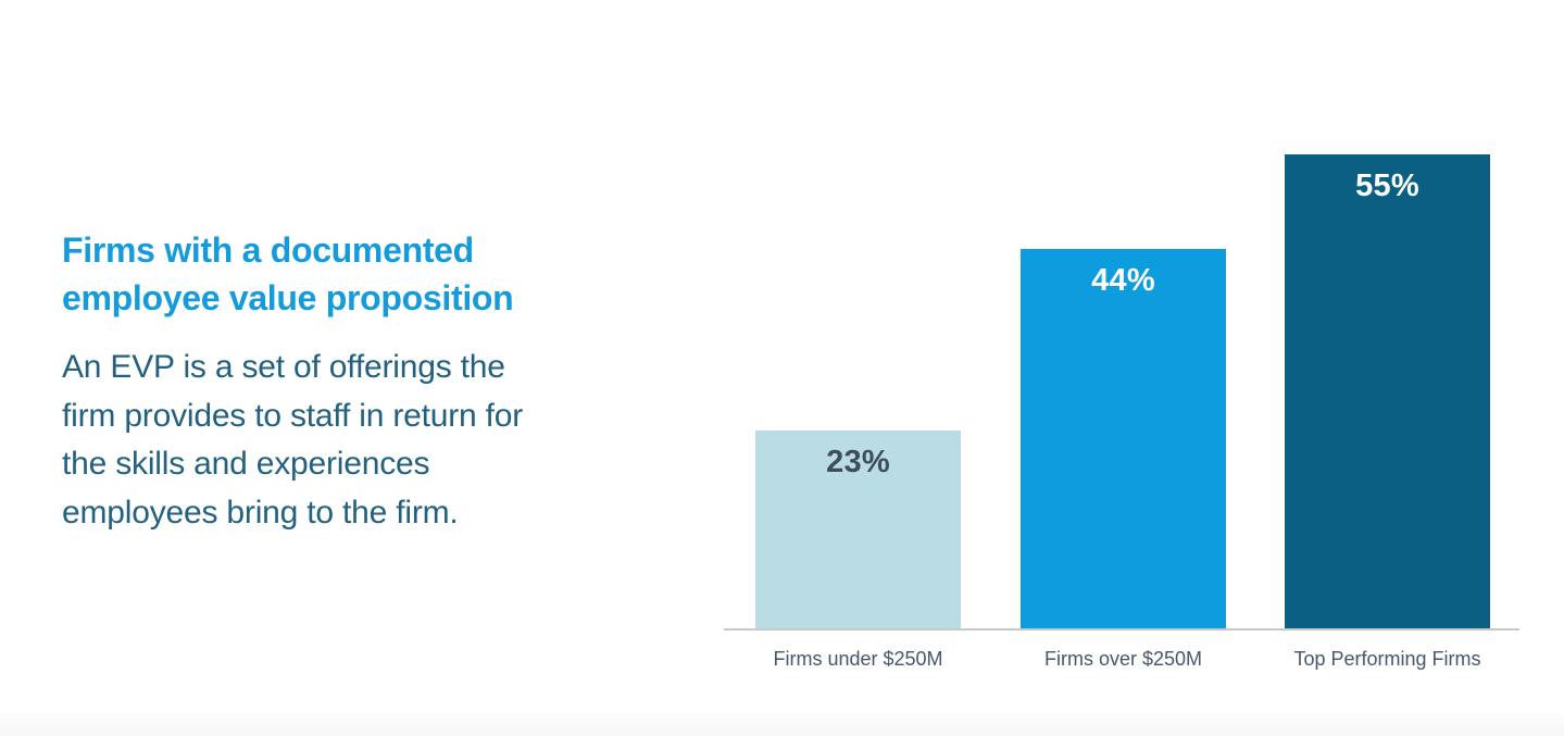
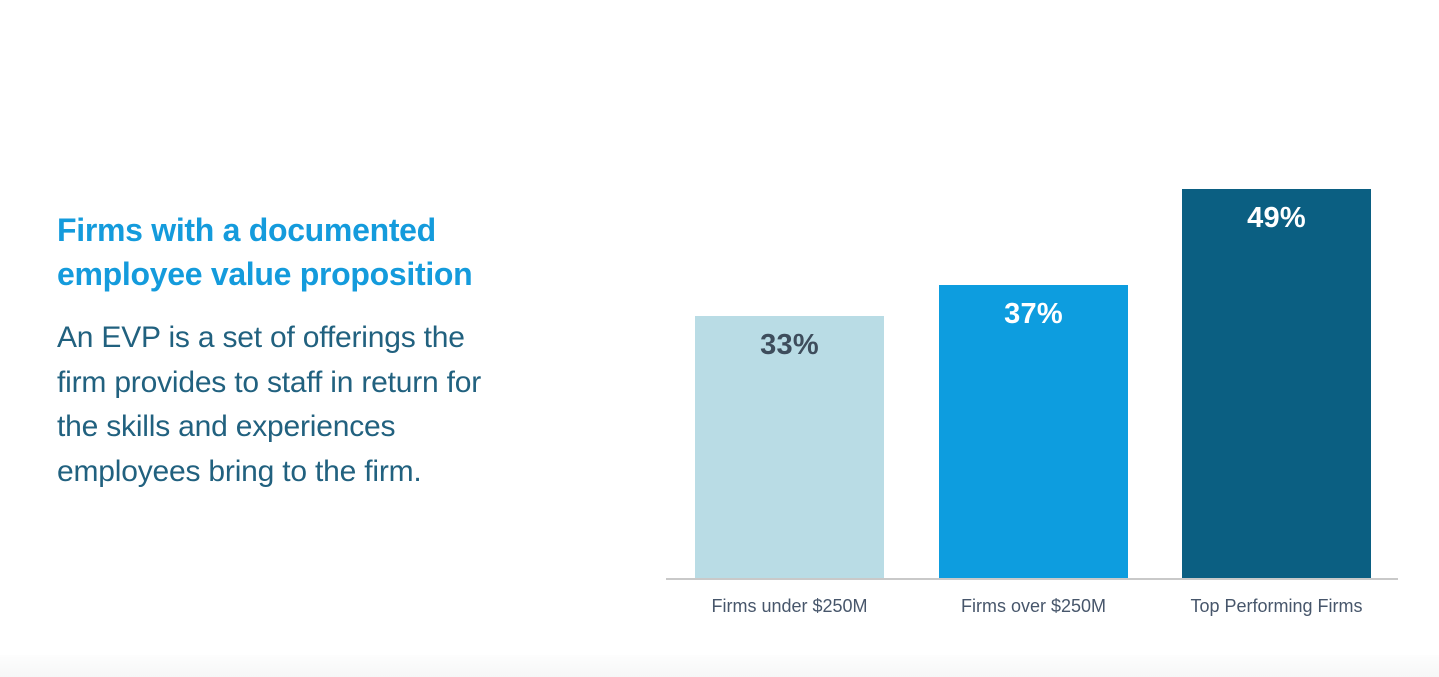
Firms under $250M: 23% -> 33%
Firms over $250M: 44% -> 37%
Top Performing Firms: 55% -> 49%
